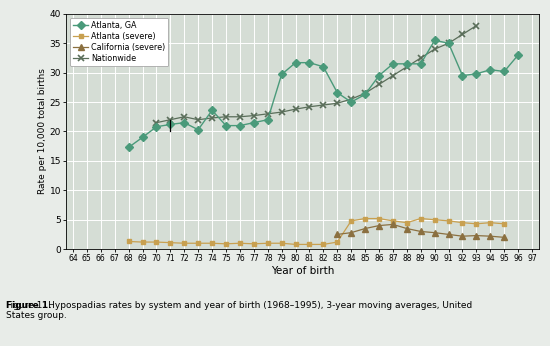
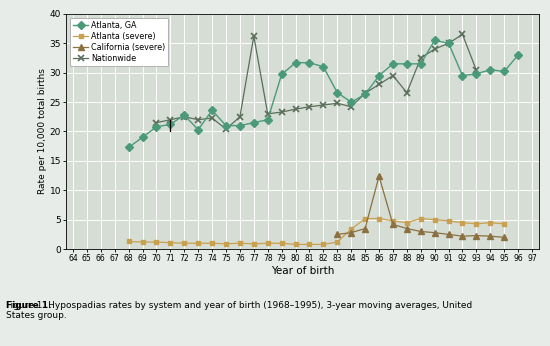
Atlanta, GA/72: 21.5 -> 22.8
Nationwide/75: 22.5 -> 20.4
Nationwide/77: 22.7 -> 36.2
Nationwide/84: 25.5 -> 24.2
Atlanta (severe)/84: 4.8 -> 3.4
California (severe)/86: 4.0 -> 12.4
Nationwide/88: 31.0 -> 26.6
Nationwide/93: 38.0 -> 30.4
